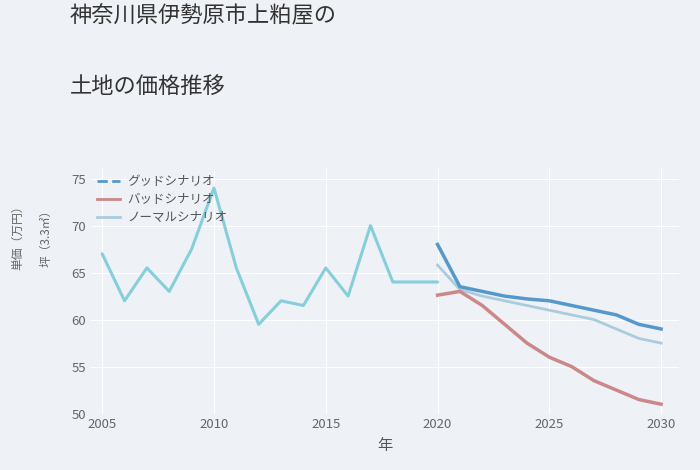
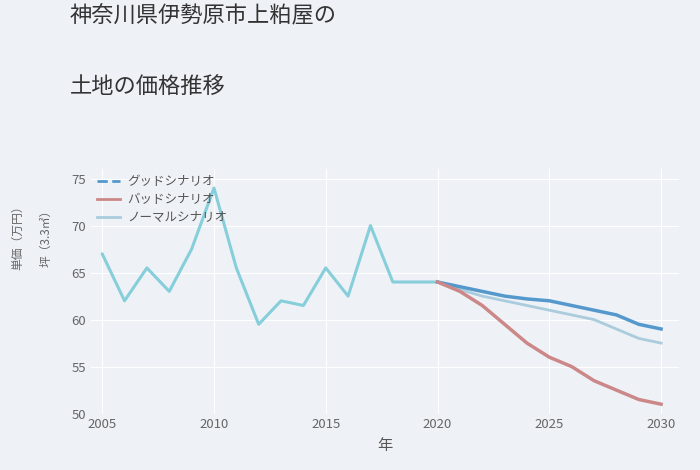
グッドシナリオ/2020: 68.0 -> 64.0
バッドシナリオ/2020: 62.6 -> 64.0
ノーマルシナリオ/2020: 65.8 -> 64.0
